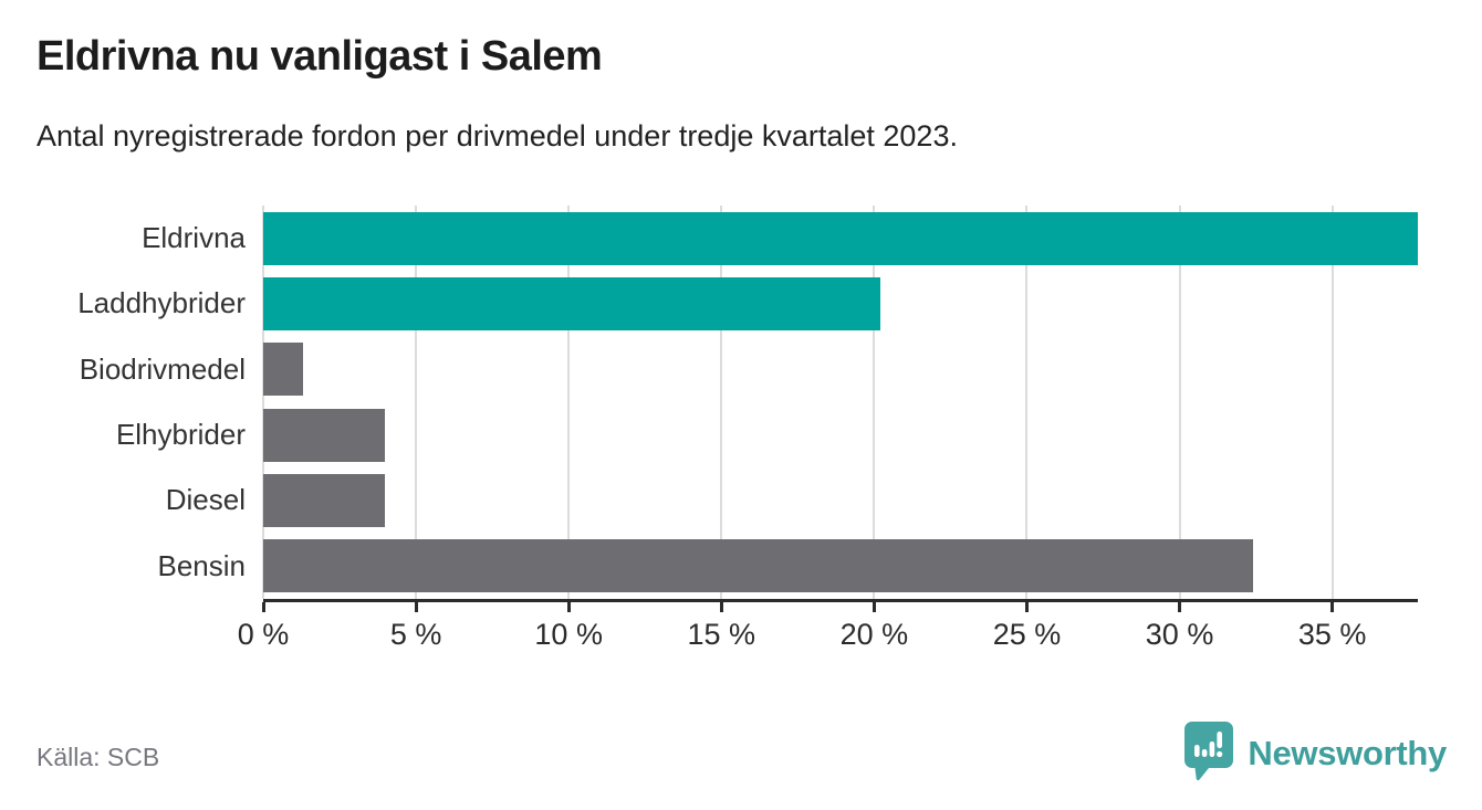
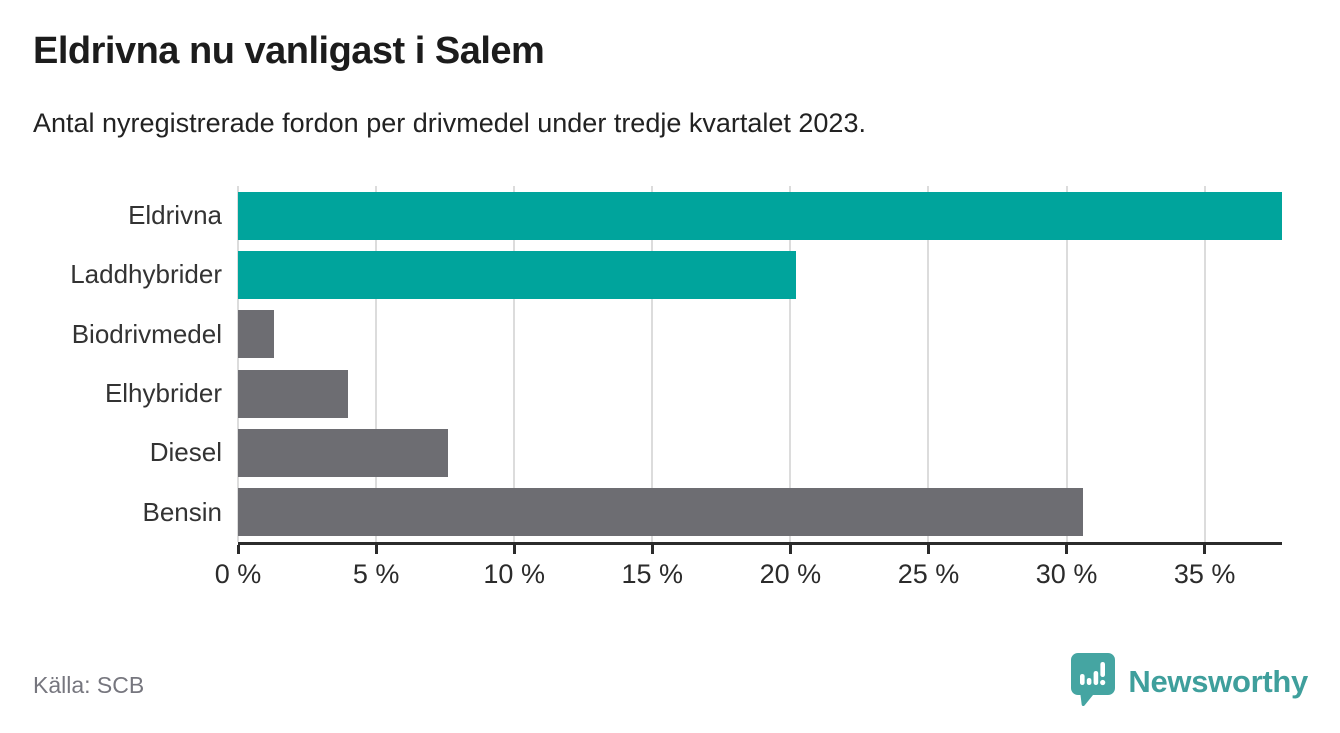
Diesel: 4.0% -> 7.6%
Bensin: 32.4% -> 30.6%
